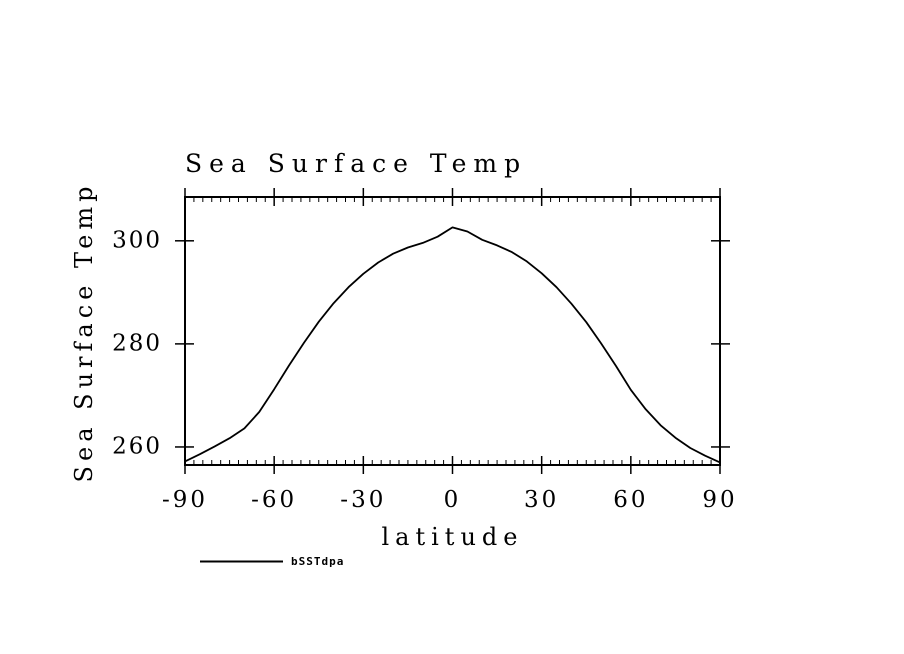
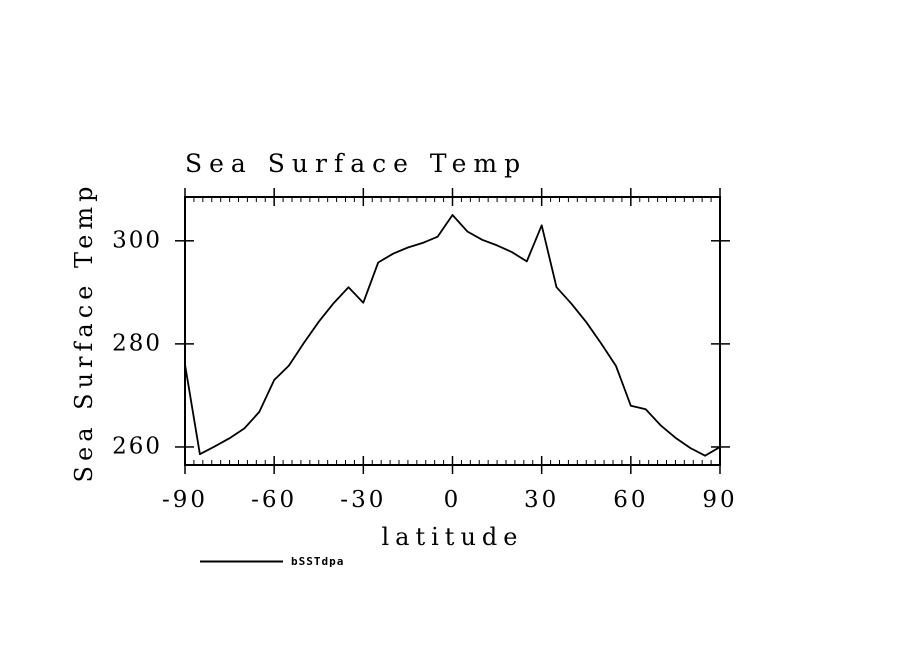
-90: 257 -> 276
-60: 271 -> 273
-30: 294 -> 288
0: 303 -> 305
30: 294 -> 303
60: 271 -> 268
90: 257 -> 260
